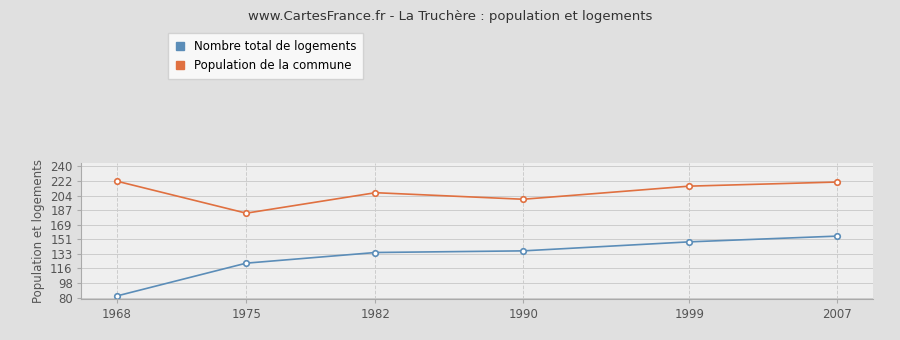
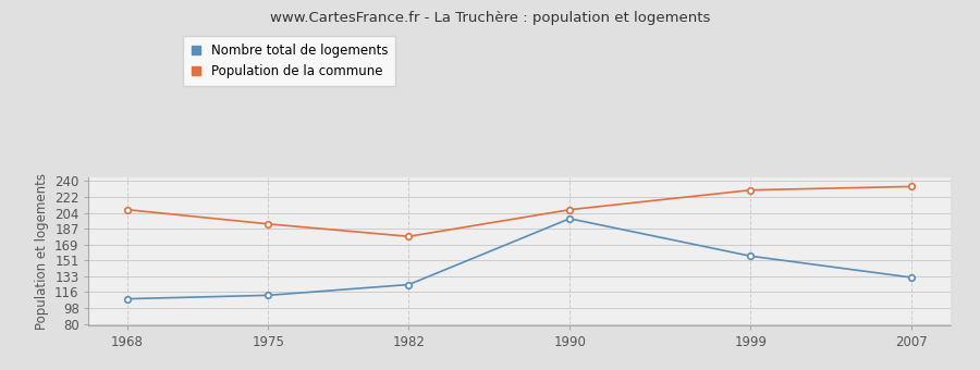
Nombre total de logements/1968: 82 -> 108
Population de la commune/1968: 222 -> 208
Nombre total de logements/1975: 122 -> 112
Population de la commune/1975: 183 -> 192
Nombre total de logements/1982: 135 -> 124
Population de la commune/1982: 208 -> 178
Nombre total de logements/1990: 137 -> 198
Population de la commune/1990: 200 -> 208
Nombre total de logements/1999: 148 -> 156
Population de la commune/1999: 216 -> 230
Nombre total de logements/2007: 155 -> 132
Population de la commune/2007: 221 -> 234
